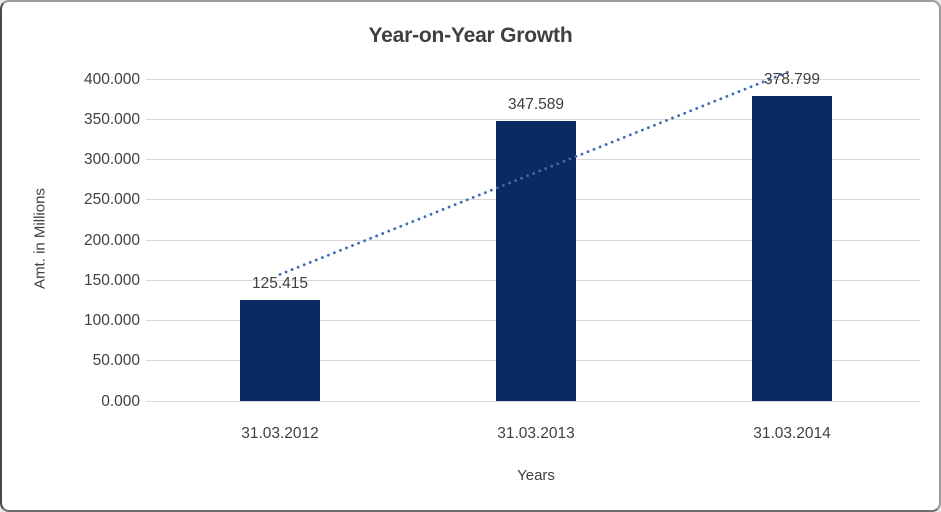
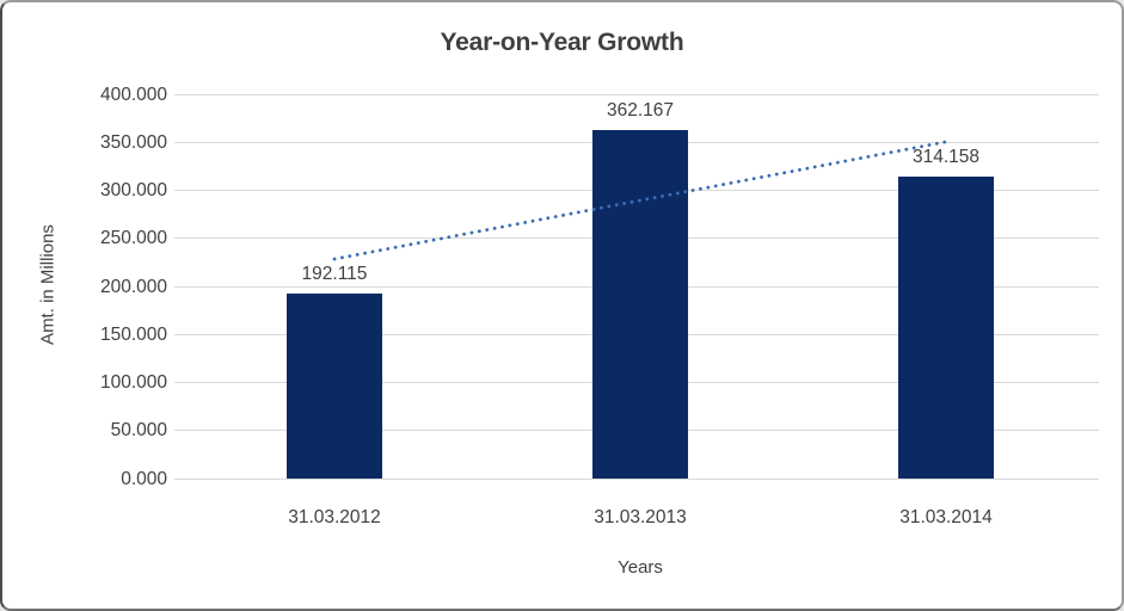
31.03.2012: 125.415 -> 192.115
31.03.2013: 347.589 -> 362.167
31.03.2014: 378.799 -> 314.158
